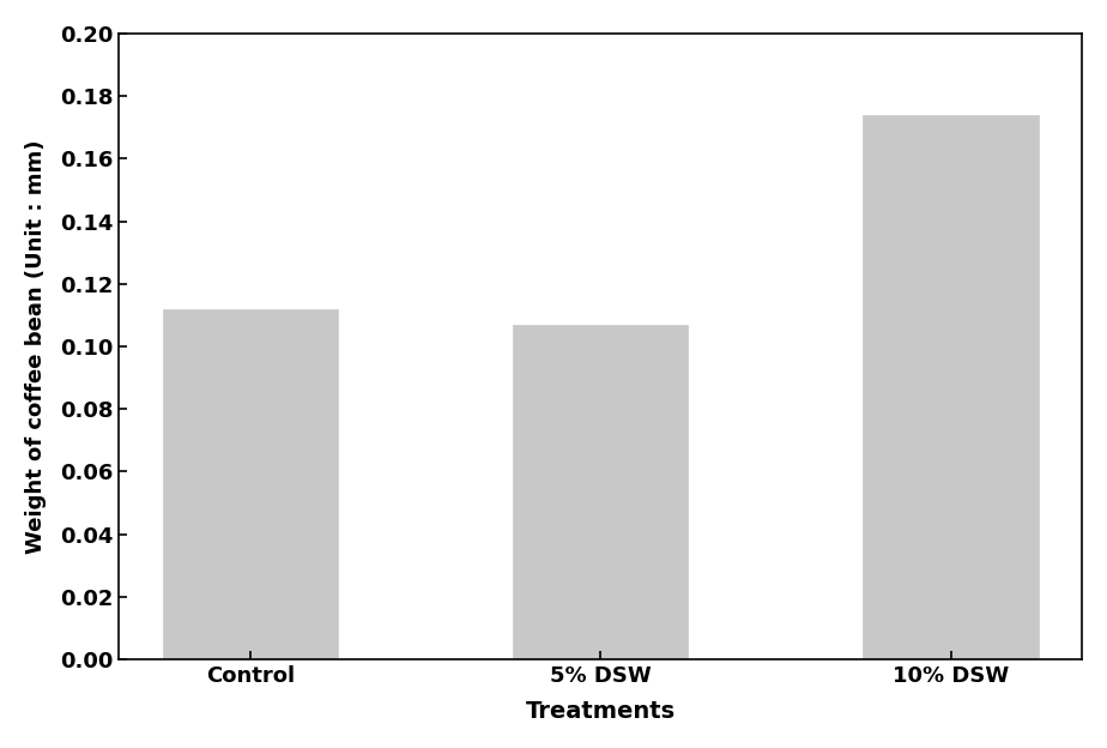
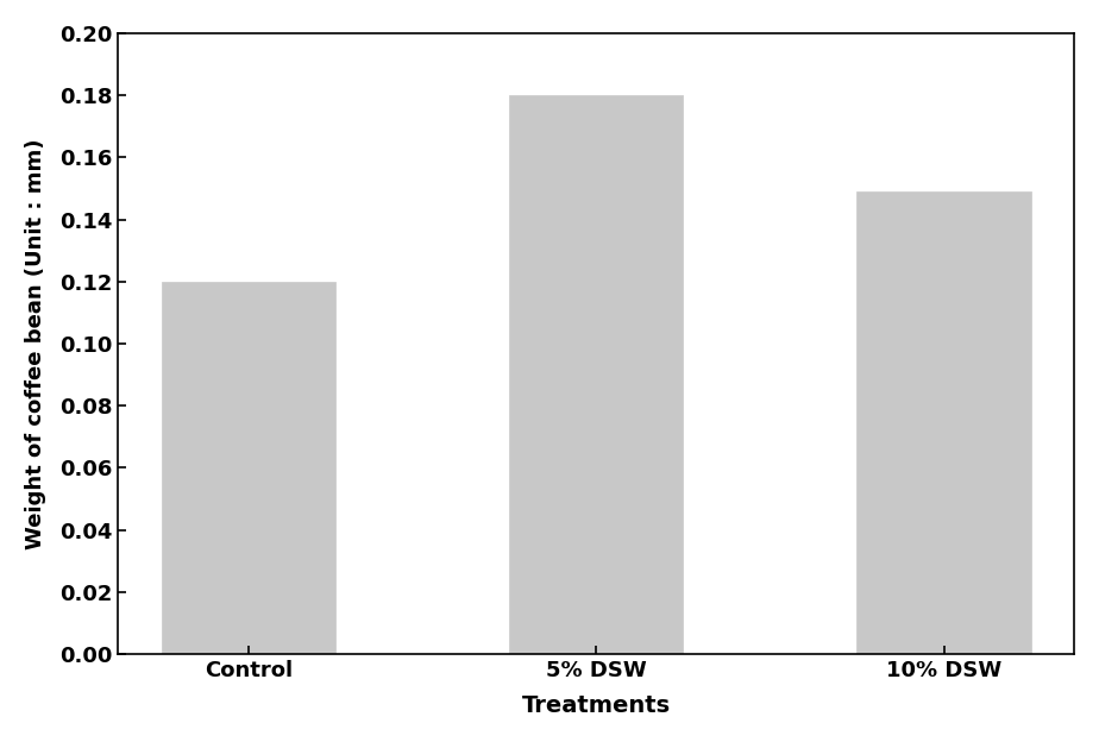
Control: 0.112 -> 0.120
5% DSW: 0.107 -> 0.180
10% DSW: 0.174 -> 0.149
